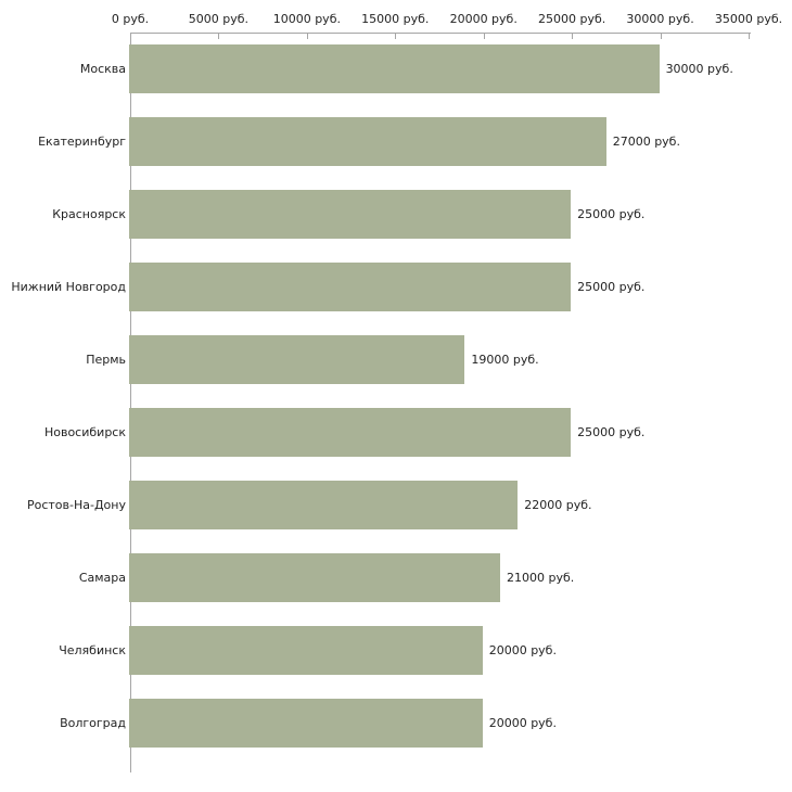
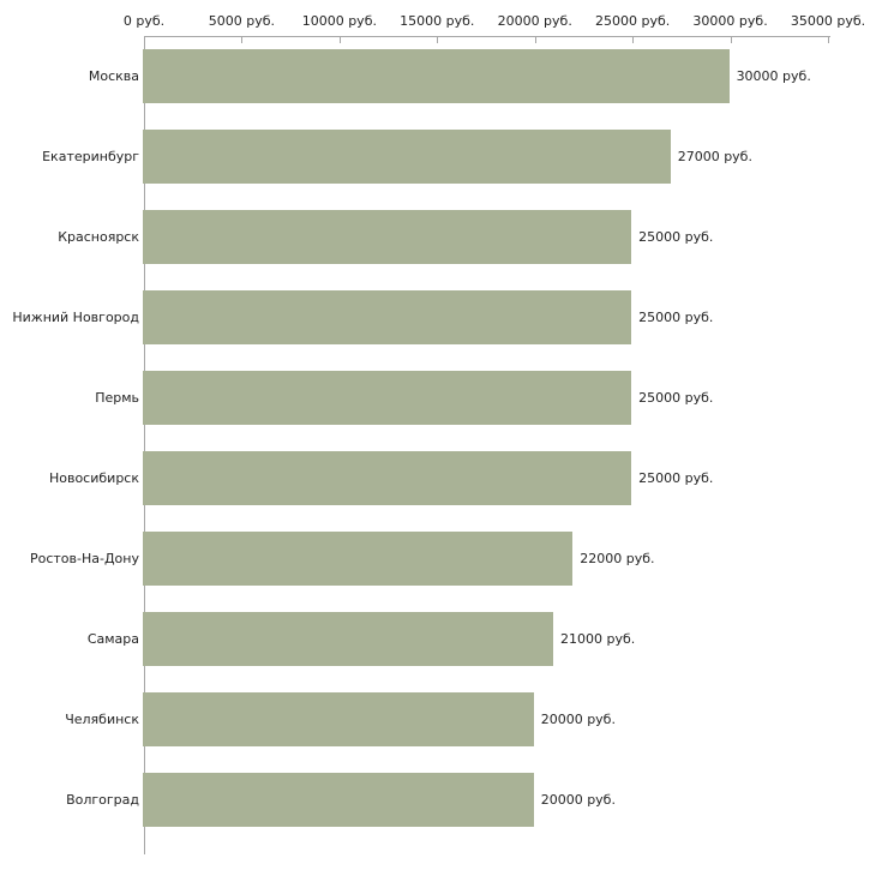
Пермь: 19000 -> 25000
